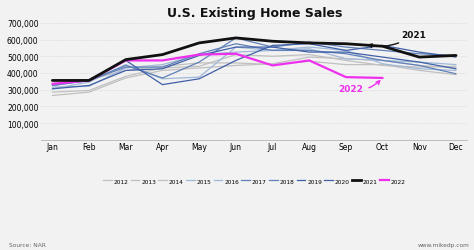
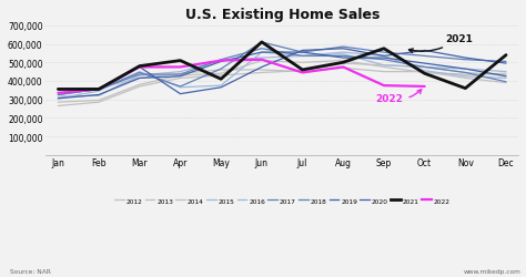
2021/May: 580,000 -> 410,000
2021/Jul: 590,000 -> 460,000
2021/Aug: 580,000 -> 500,000
2021/Oct: 560,000 -> 440,000
2021/Nov: 500,000 -> 360,000
2021/Dec: 500,000 -> 540,000
